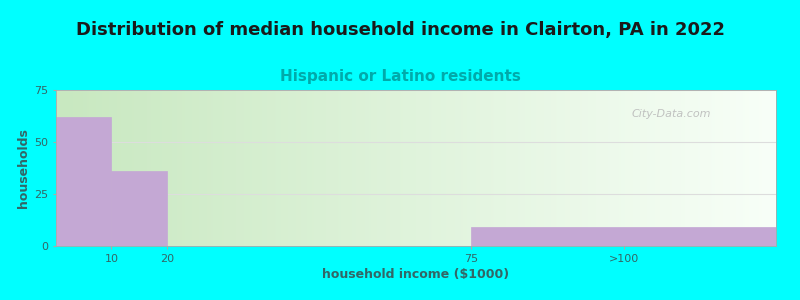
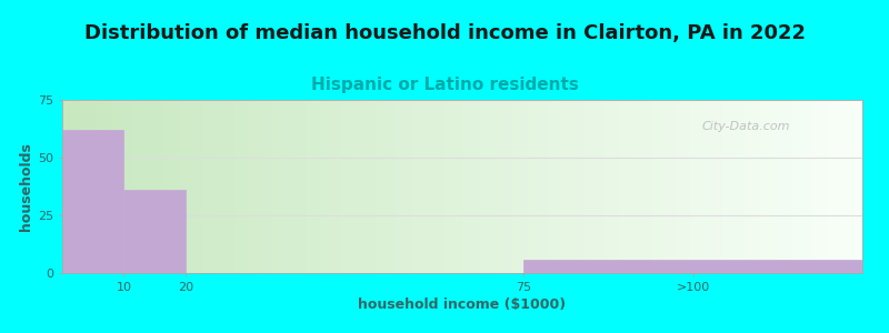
>100: 9 -> 6
